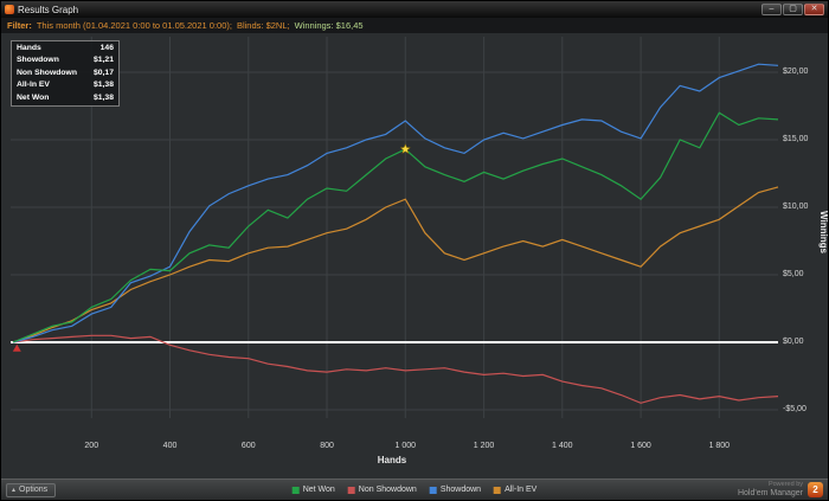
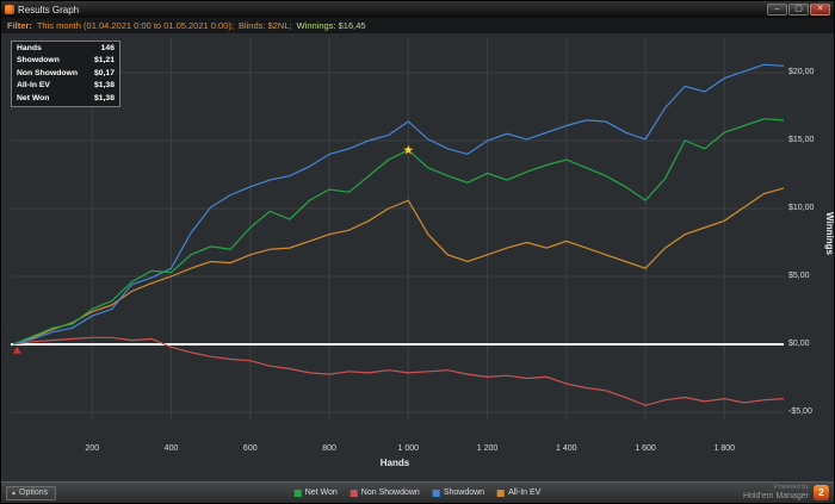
Net Won/1800: $17,0 -> $15,6
